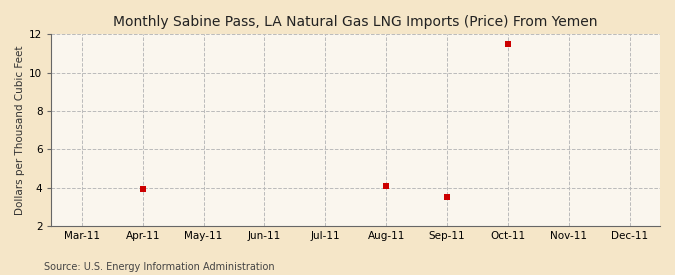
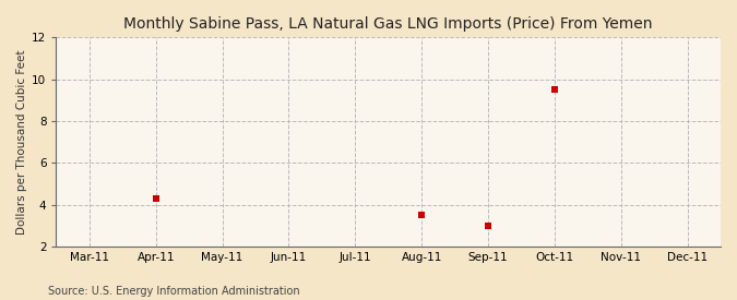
Apr-11: 3.9 -> 4.3
Aug-11: 4.1 -> 3.5
Sep-11: 3.5 -> 3.0
Oct-11: 11.5 -> 9.5
